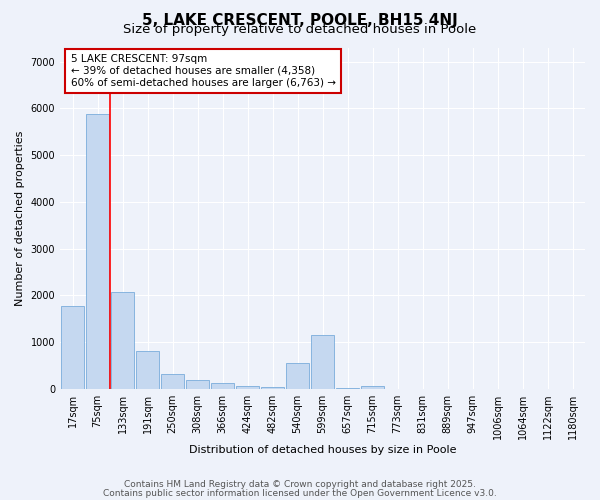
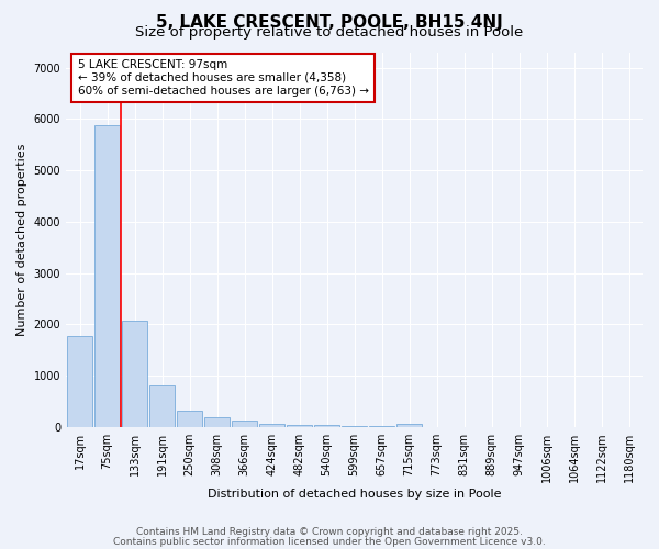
540sqm: 550 -> 40
599sqm: 1150 -> 20
